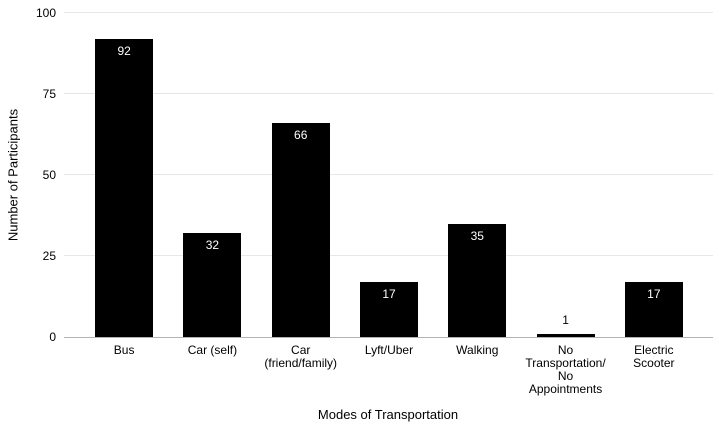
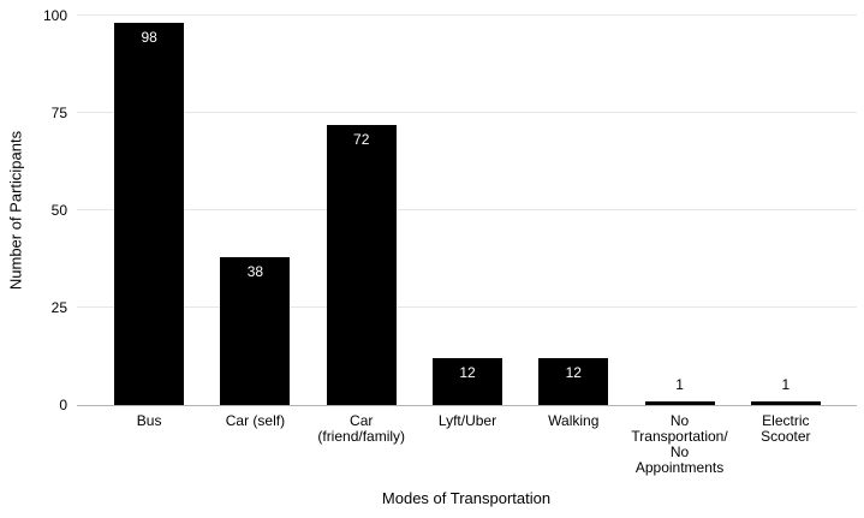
Bus: 92 -> 98
Car (self): 32 -> 38
Car (friend/family): 66 -> 72
Lyft/Uber: 17 -> 12
Walking: 35 -> 12
Electric Scooter: 17 -> 1
